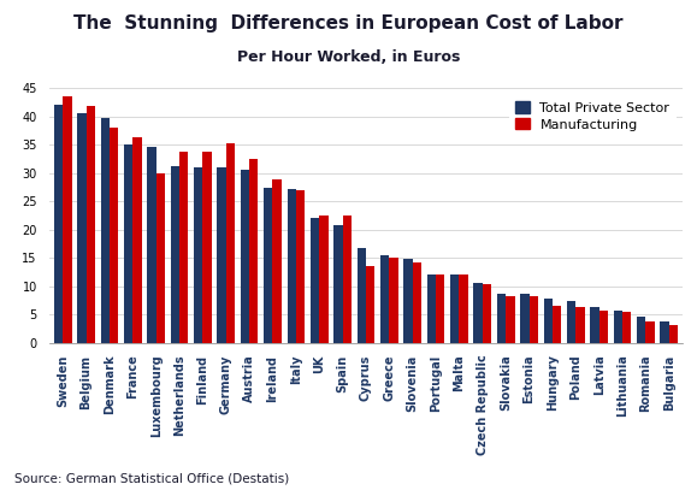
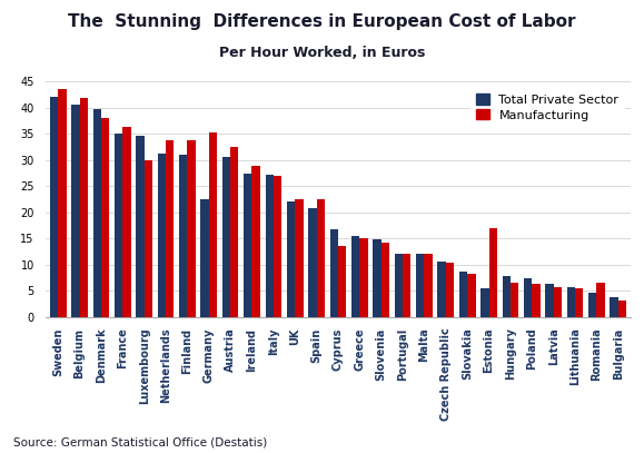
Total Private Sector/Germany: 31.1 -> 22.5
Total Private Sector/Estonia: 8.6 -> 5.5
Manufacturing/Estonia: 8.2 -> 17.0
Manufacturing/Romania: 3.9 -> 6.5
